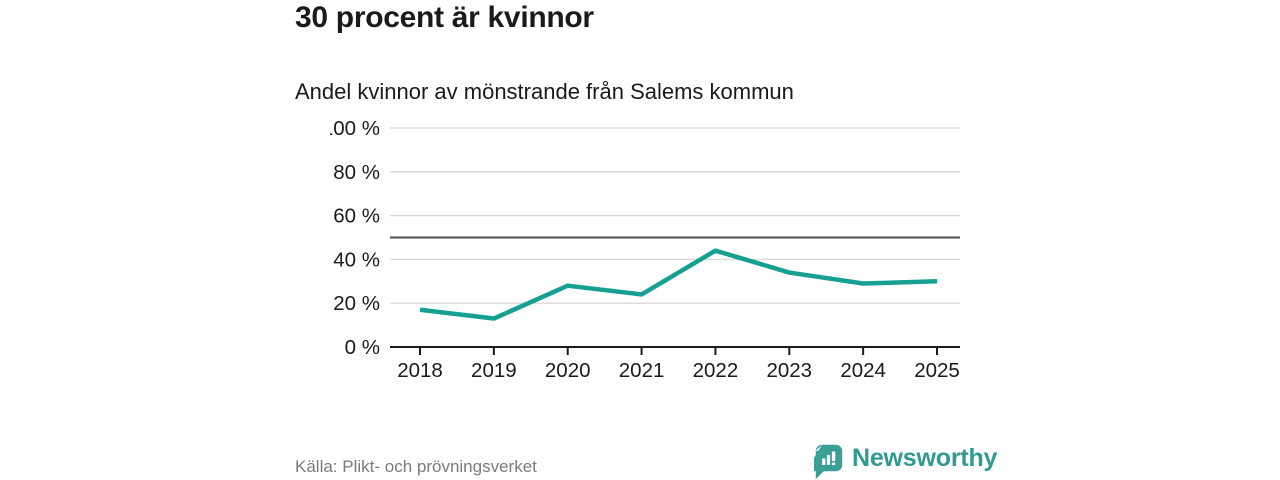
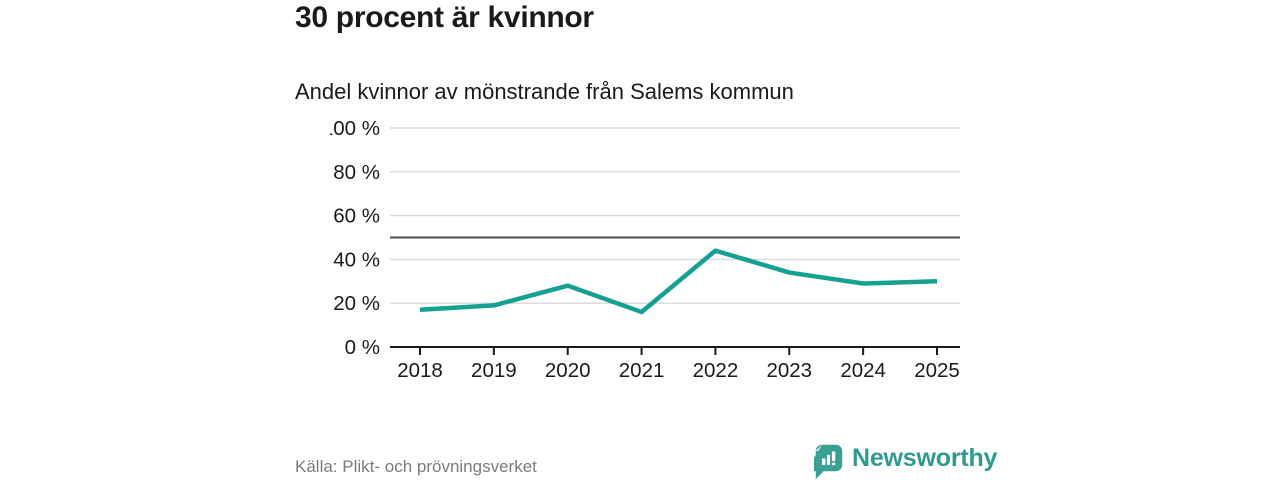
2019: 13% -> 19%
2021: 24% -> 16%
